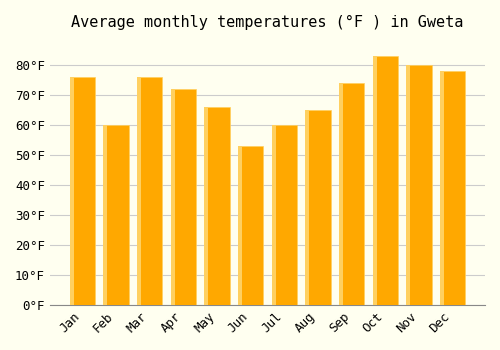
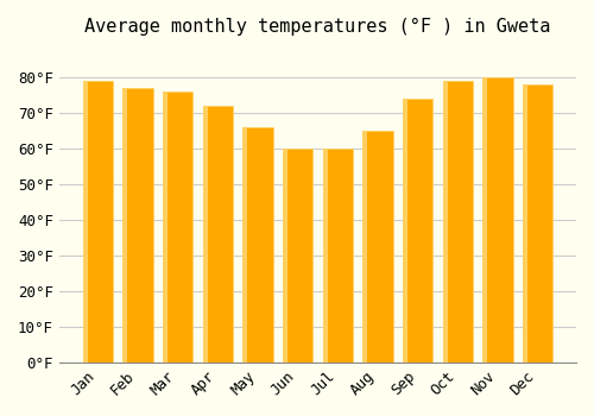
Jan: 76°F -> 79°F
Feb: 60°F -> 77°F
Jun: 53°F -> 60°F
Oct: 83°F -> 79°F
